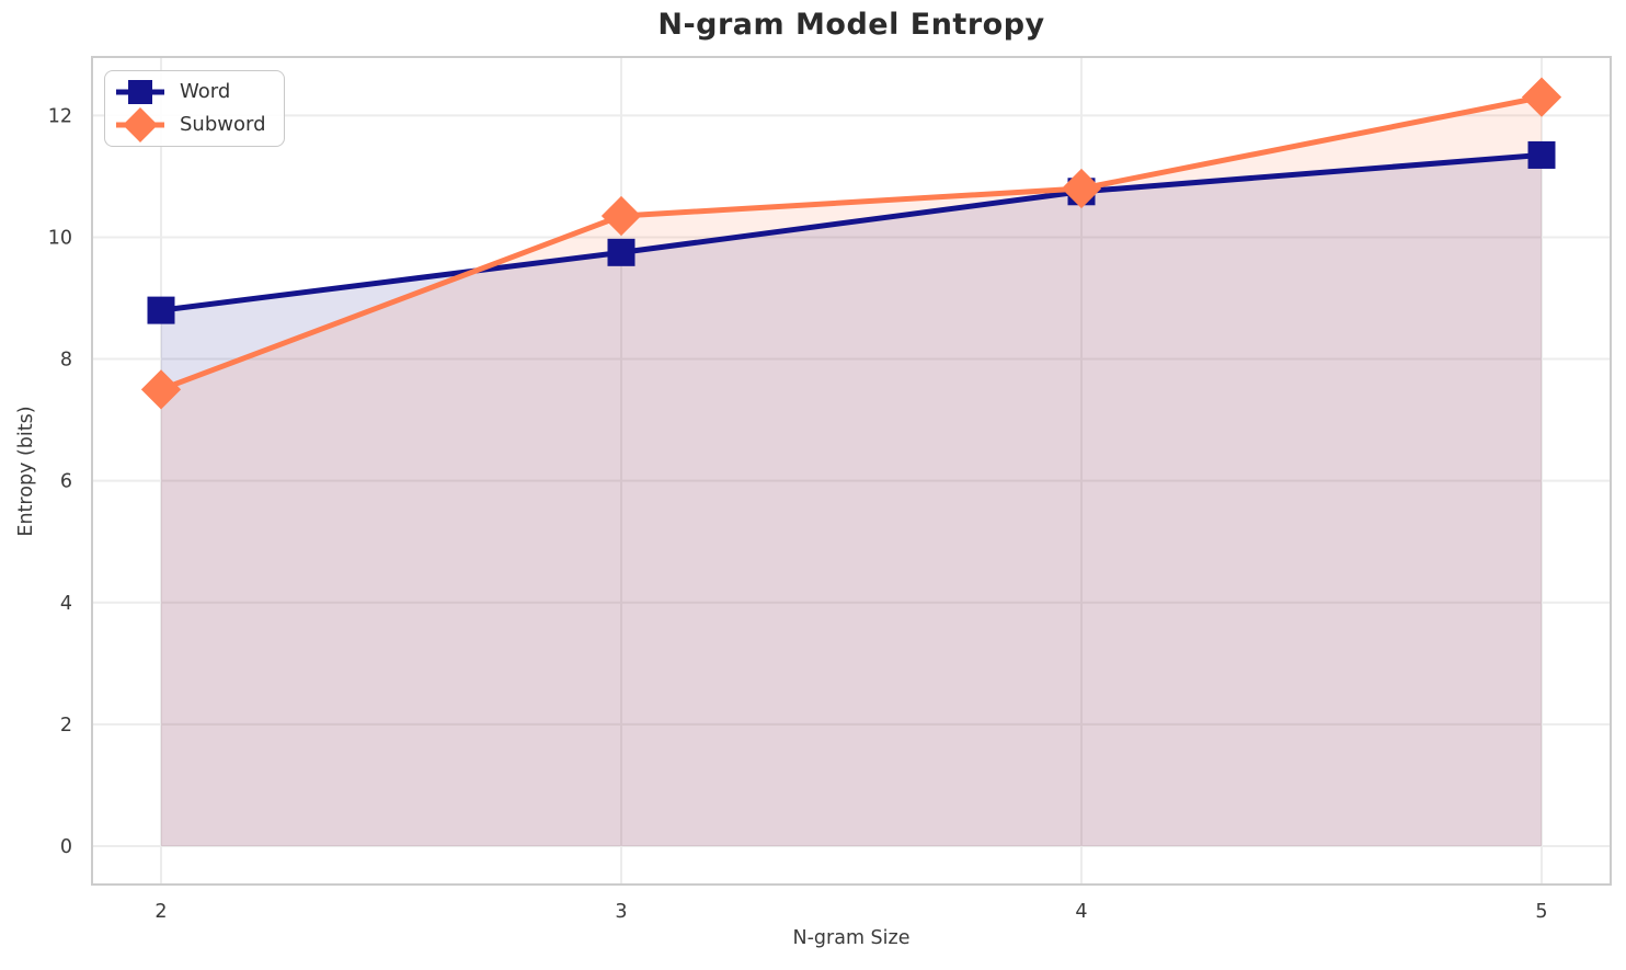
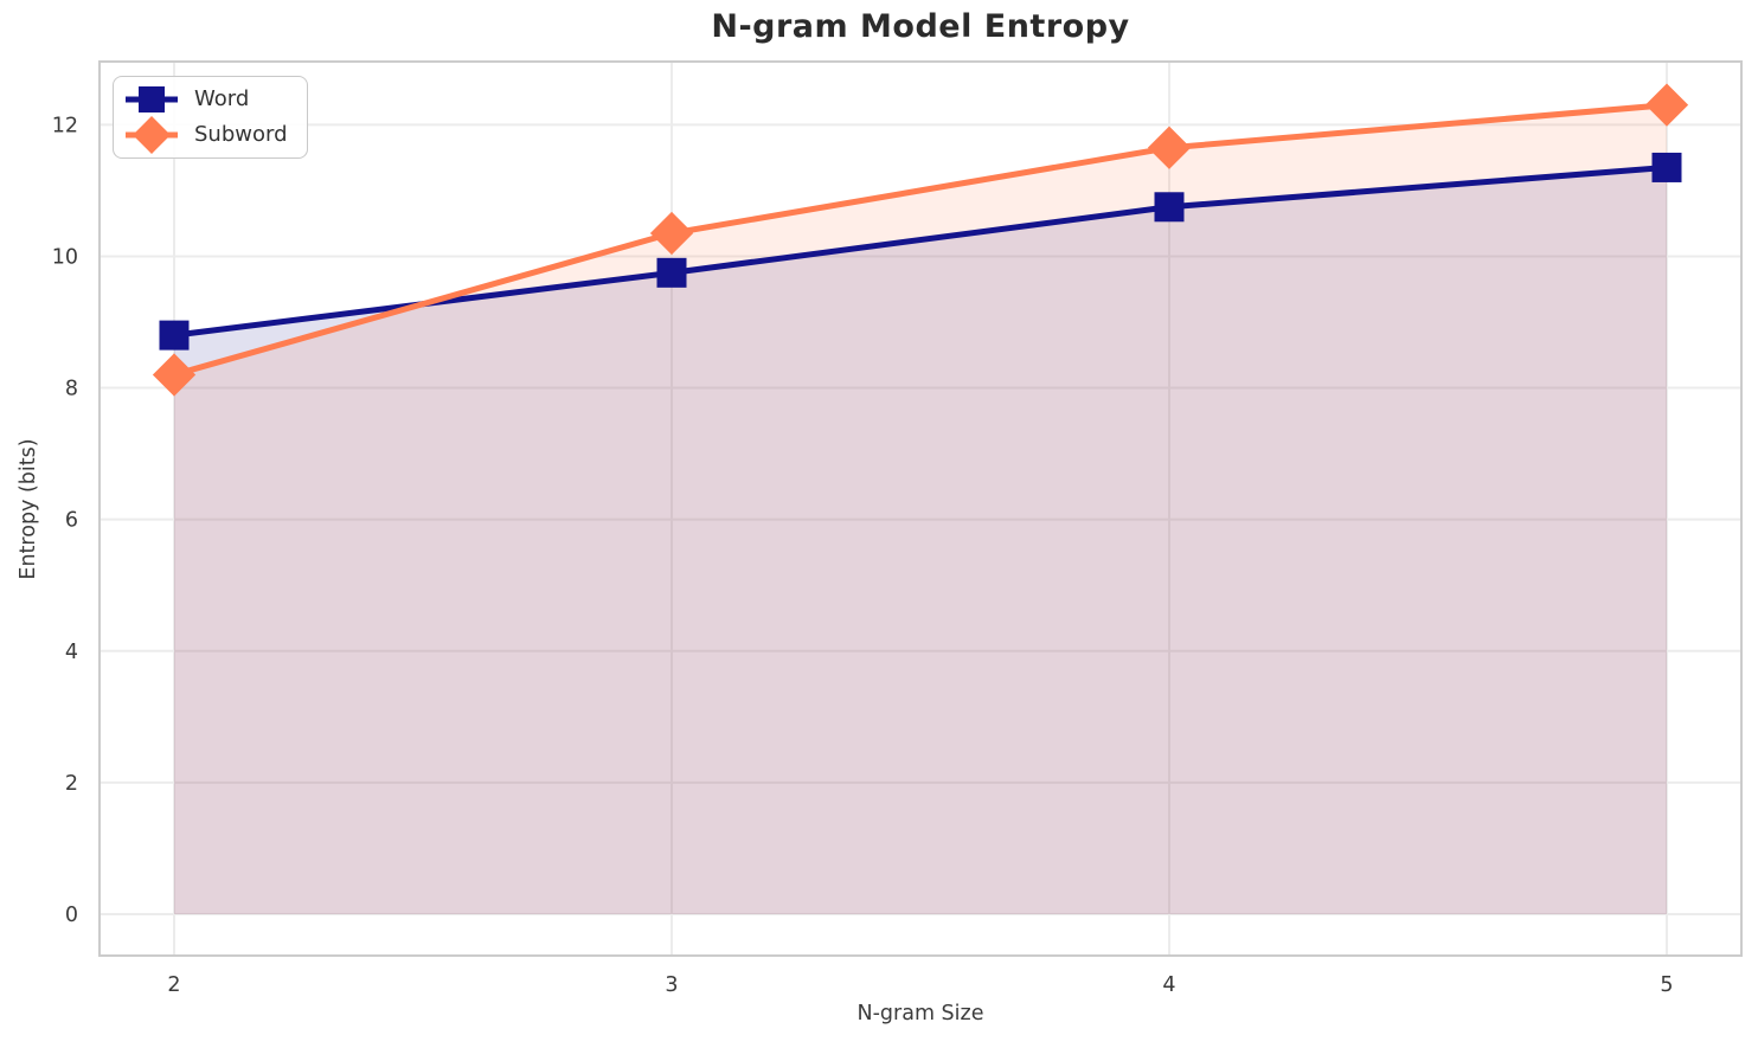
Subword/2: 7.5 -> 8.2
Subword/4: 10.8 -> 11.7
